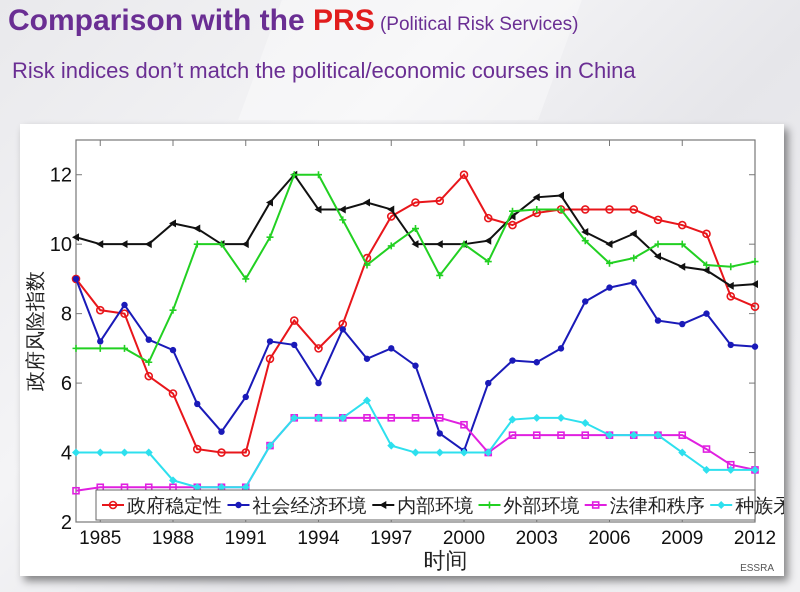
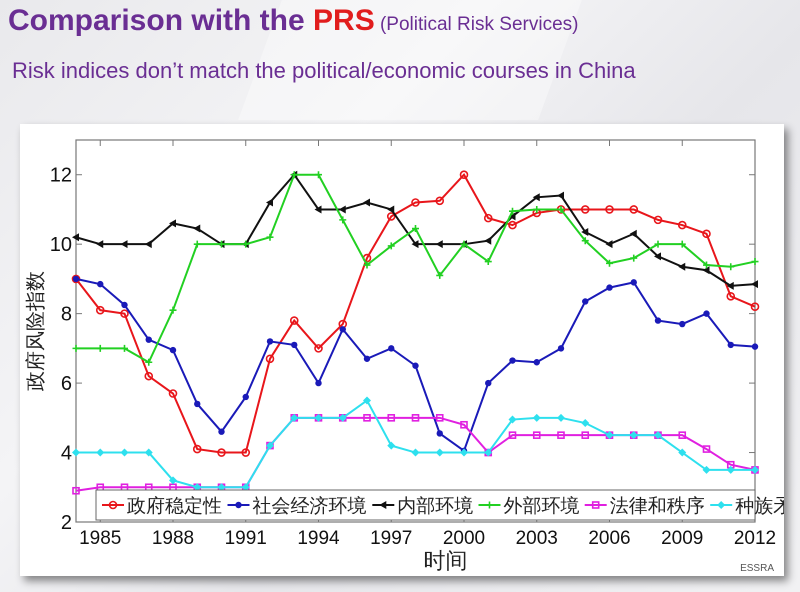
社会经济环境/1985: 7.2 -> 8.8
外部环境/1991: 9.0 -> 10.0
